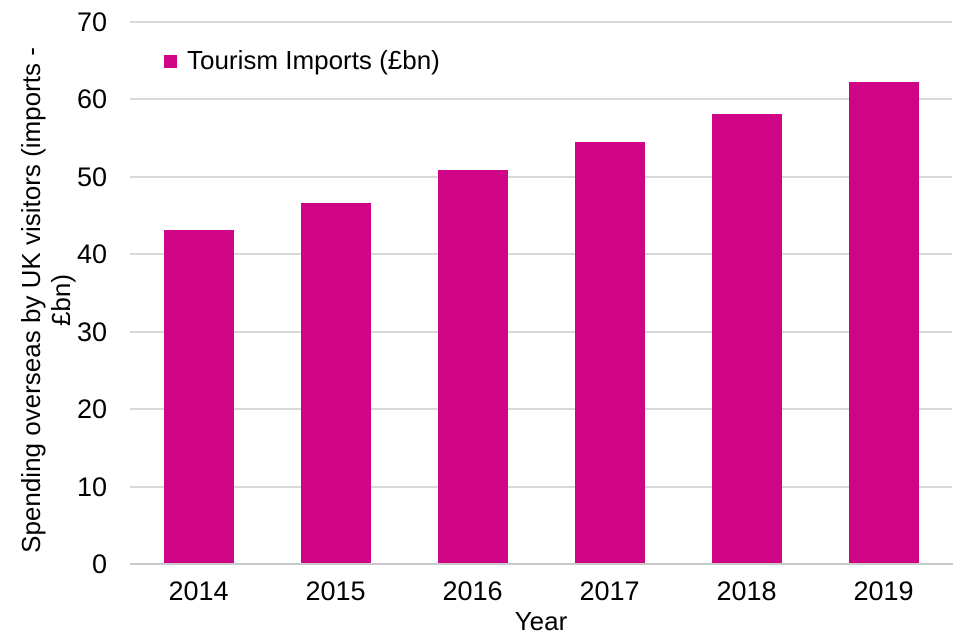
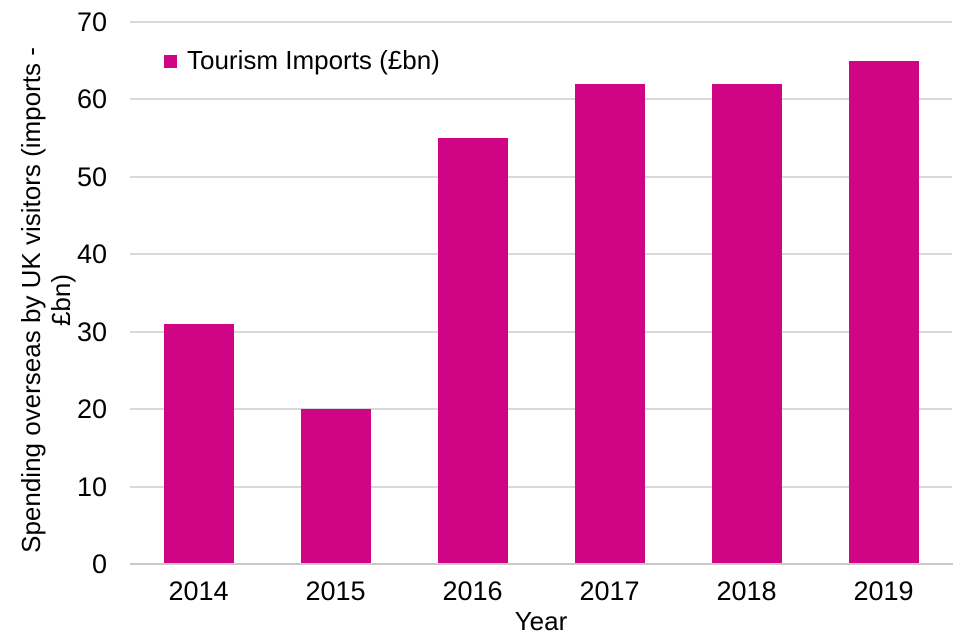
2014: 43 -> 31
2015: 47 -> 20
2016: 51 -> 55
2017: 54 -> 62
2018: 58 -> 62
2019: 62 -> 65
